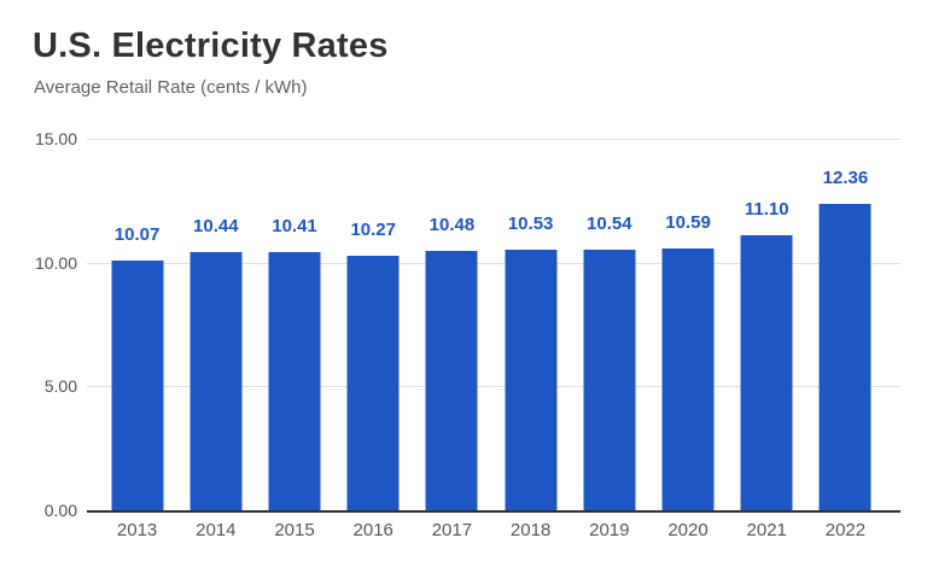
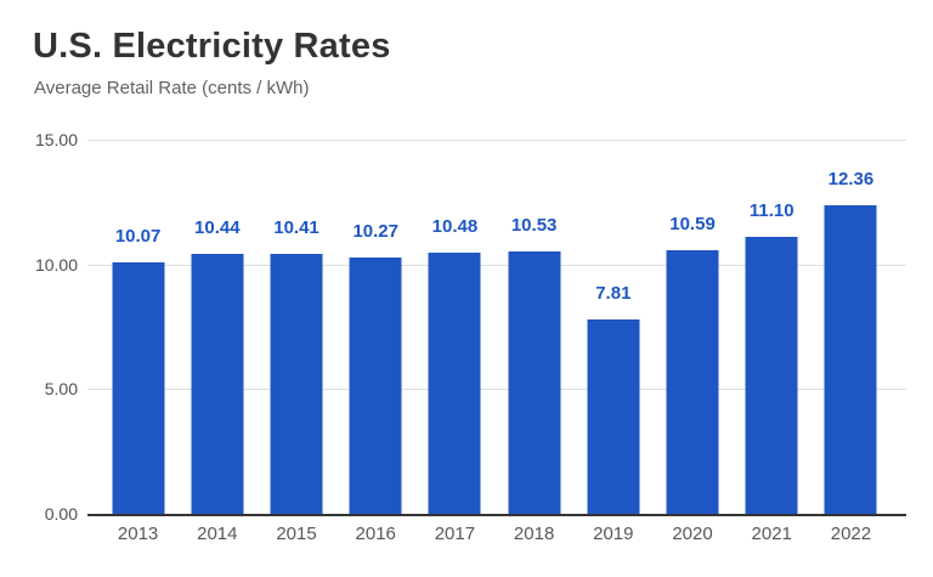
2019: 10.54 -> 7.81
